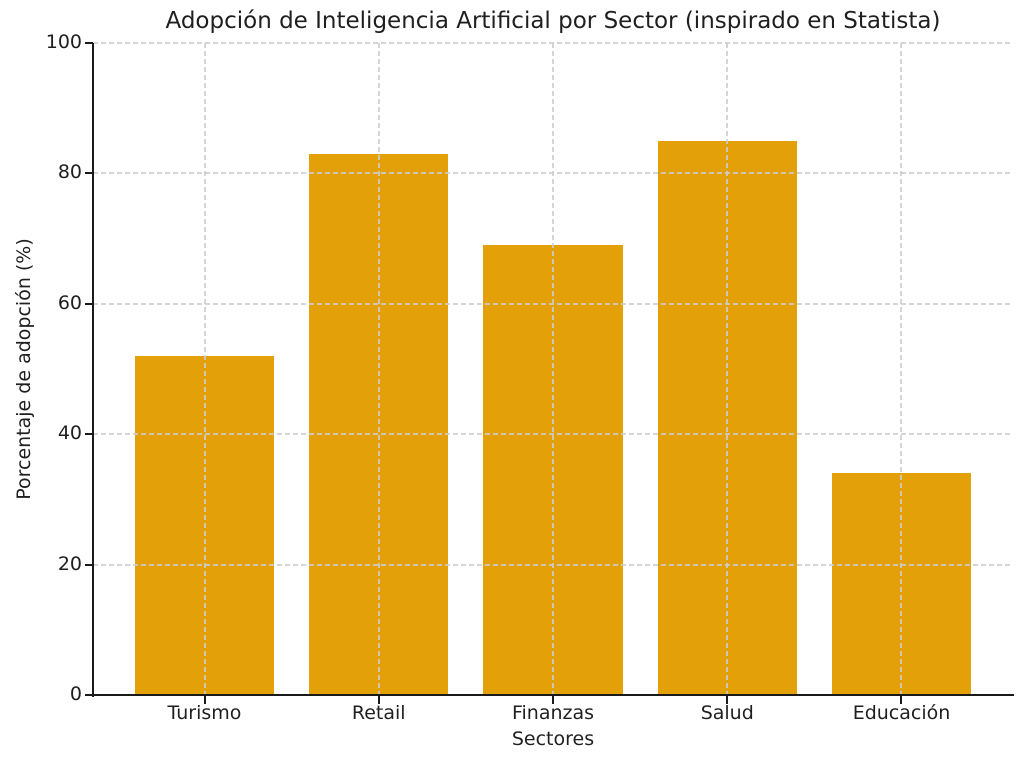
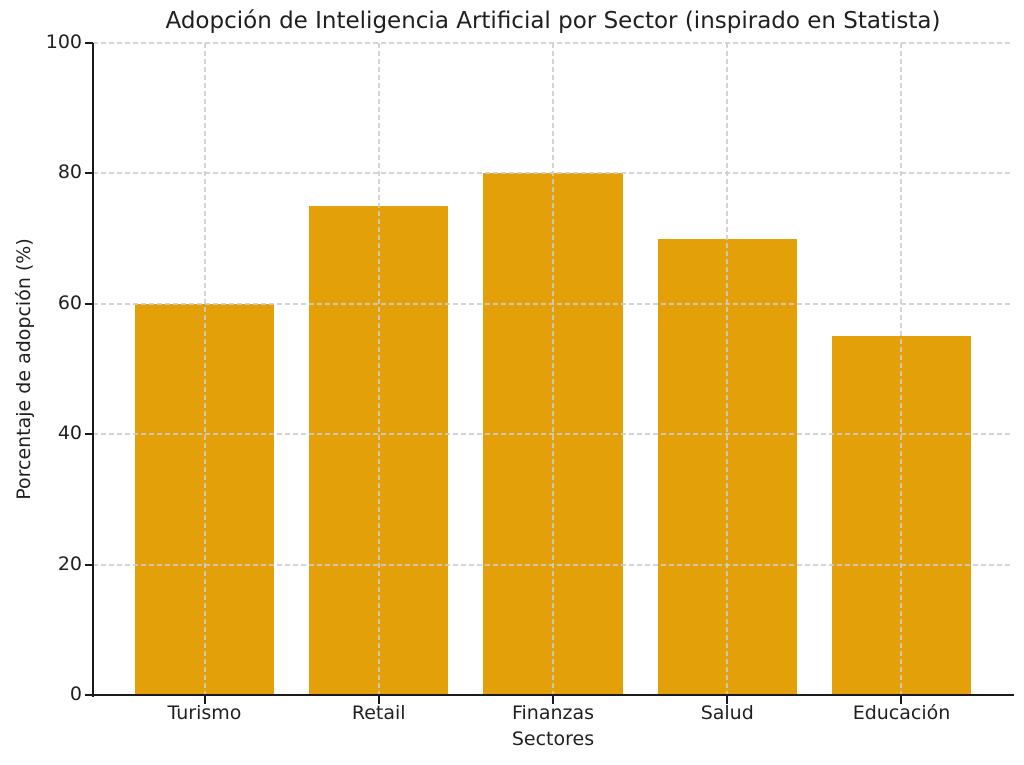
Turismo: 52 -> 60
Retail: 83 -> 75
Finanzas: 69 -> 80
Salud: 85 -> 70
Educación: 34 -> 55
